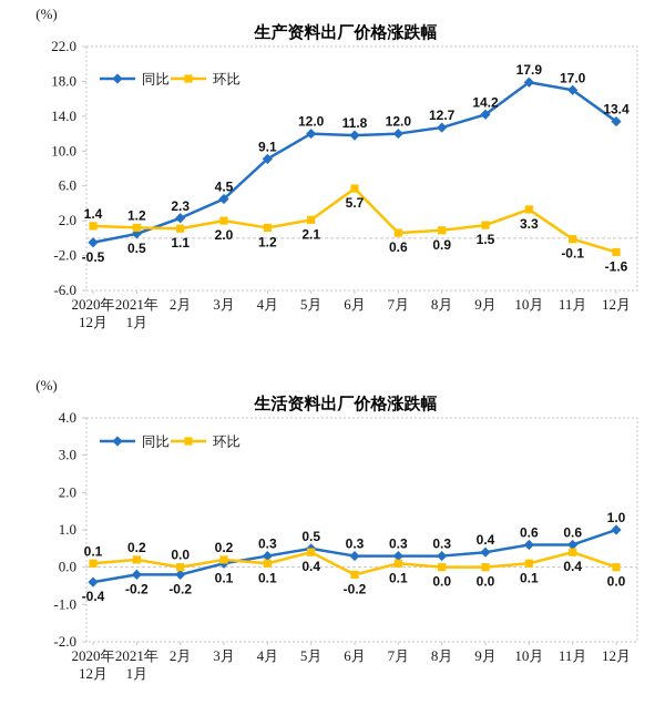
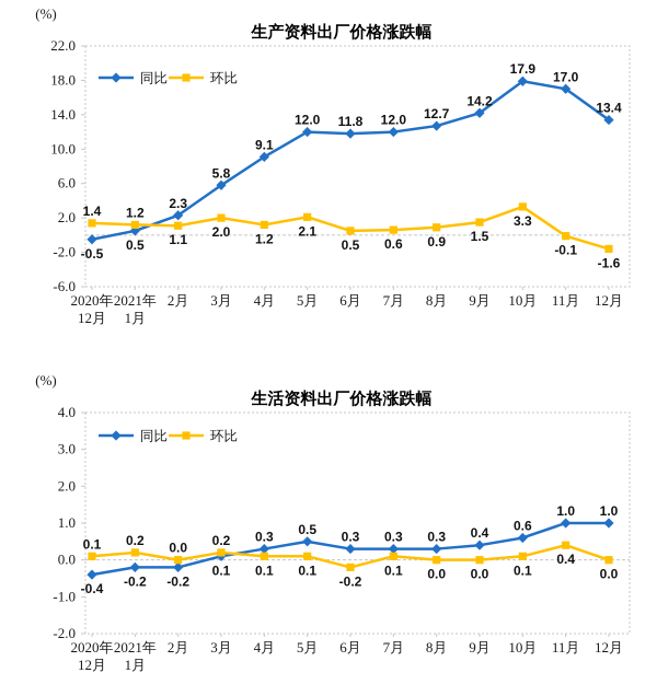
生产资料出厂价格涨跌幅/同比/3月: 4.5 -> 5.8
生产资料出厂价格涨跌幅/环比/6月: 5.7 -> 0.5
生活资料出厂价格涨跌幅/环比/5月: 0.4 -> 0.1
生活资料出厂价格涨跌幅/同比/11月: 0.6 -> 1.0
